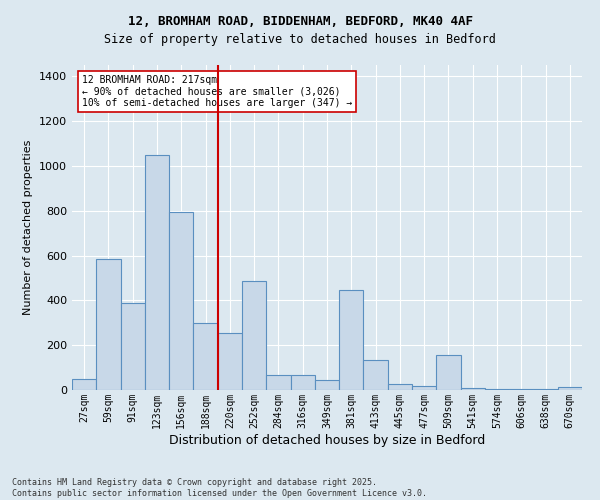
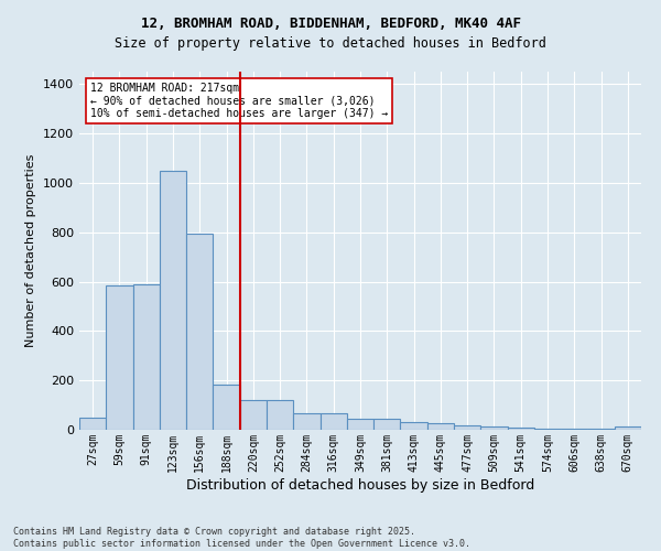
91sqm: 390 -> 590
188sqm: 300 -> 185
220sqm: 255 -> 120
252sqm: 485 -> 120
381sqm: 445 -> 45
413sqm: 135 -> 30
509sqm: 155 -> 15
